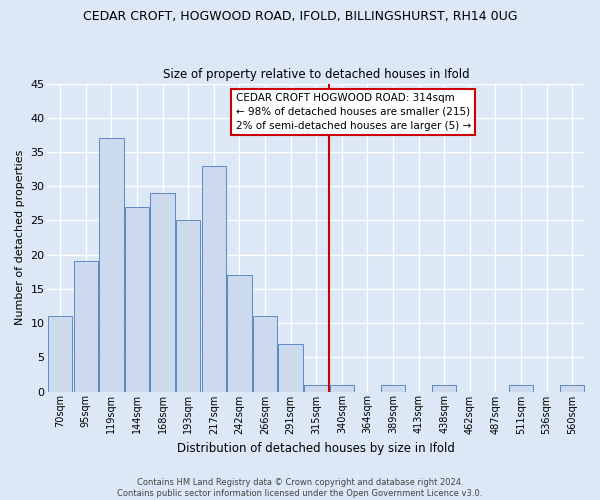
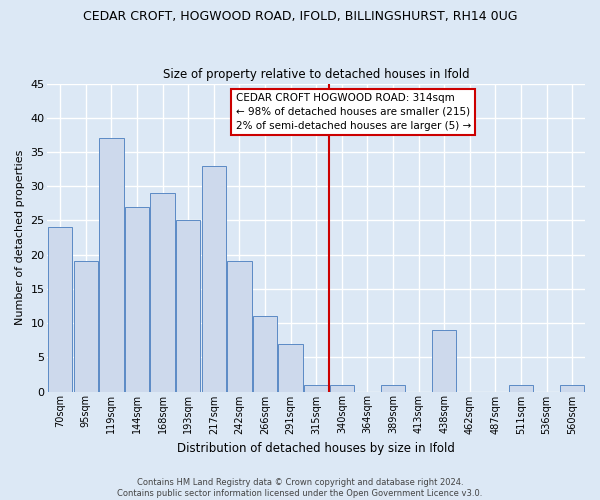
70sqm: 11 -> 24
242sqm: 17 -> 19
438sqm: 1 -> 9
